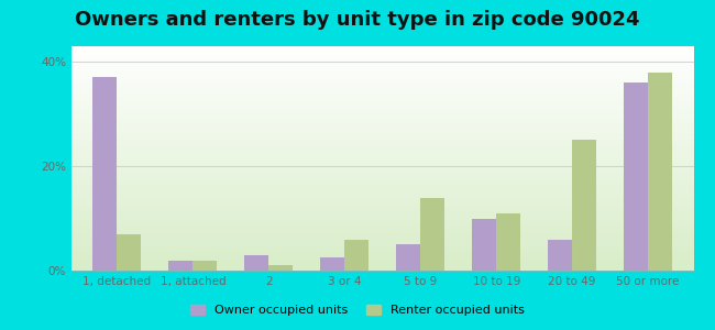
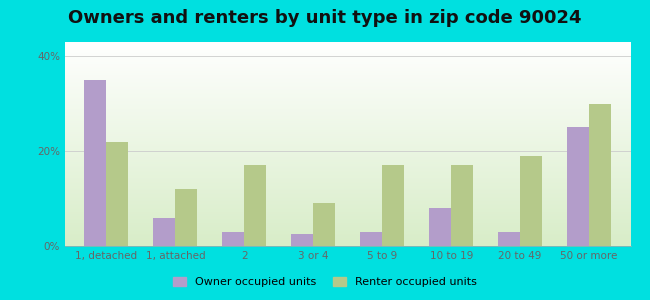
Owner occupied units/1, detached: 37.0% -> 35.0%
Renter occupied units/1, detached: 7% -> 22%
Owner occupied units/1, attached: 2.0% -> 6.0%
Renter occupied units/1, attached: 2% -> 12%
Renter occupied units/2: 1% -> 17%
Renter occupied units/3 or 4: 6% -> 9%
Owner occupied units/5 to 9: 5.0% -> 3.0%
Renter occupied units/5 to 9: 14% -> 17%
Owner occupied units/10 to 19: 10.0% -> 8.0%
Renter occupied units/10 to 19: 11% -> 17%
Owner occupied units/20 to 49: 6.0% -> 3.0%
Renter occupied units/20 to 49: 25% -> 19%
Owner occupied units/50 or more: 36.0% -> 25.0%
Renter occupied units/50 or more: 38% -> 30%
